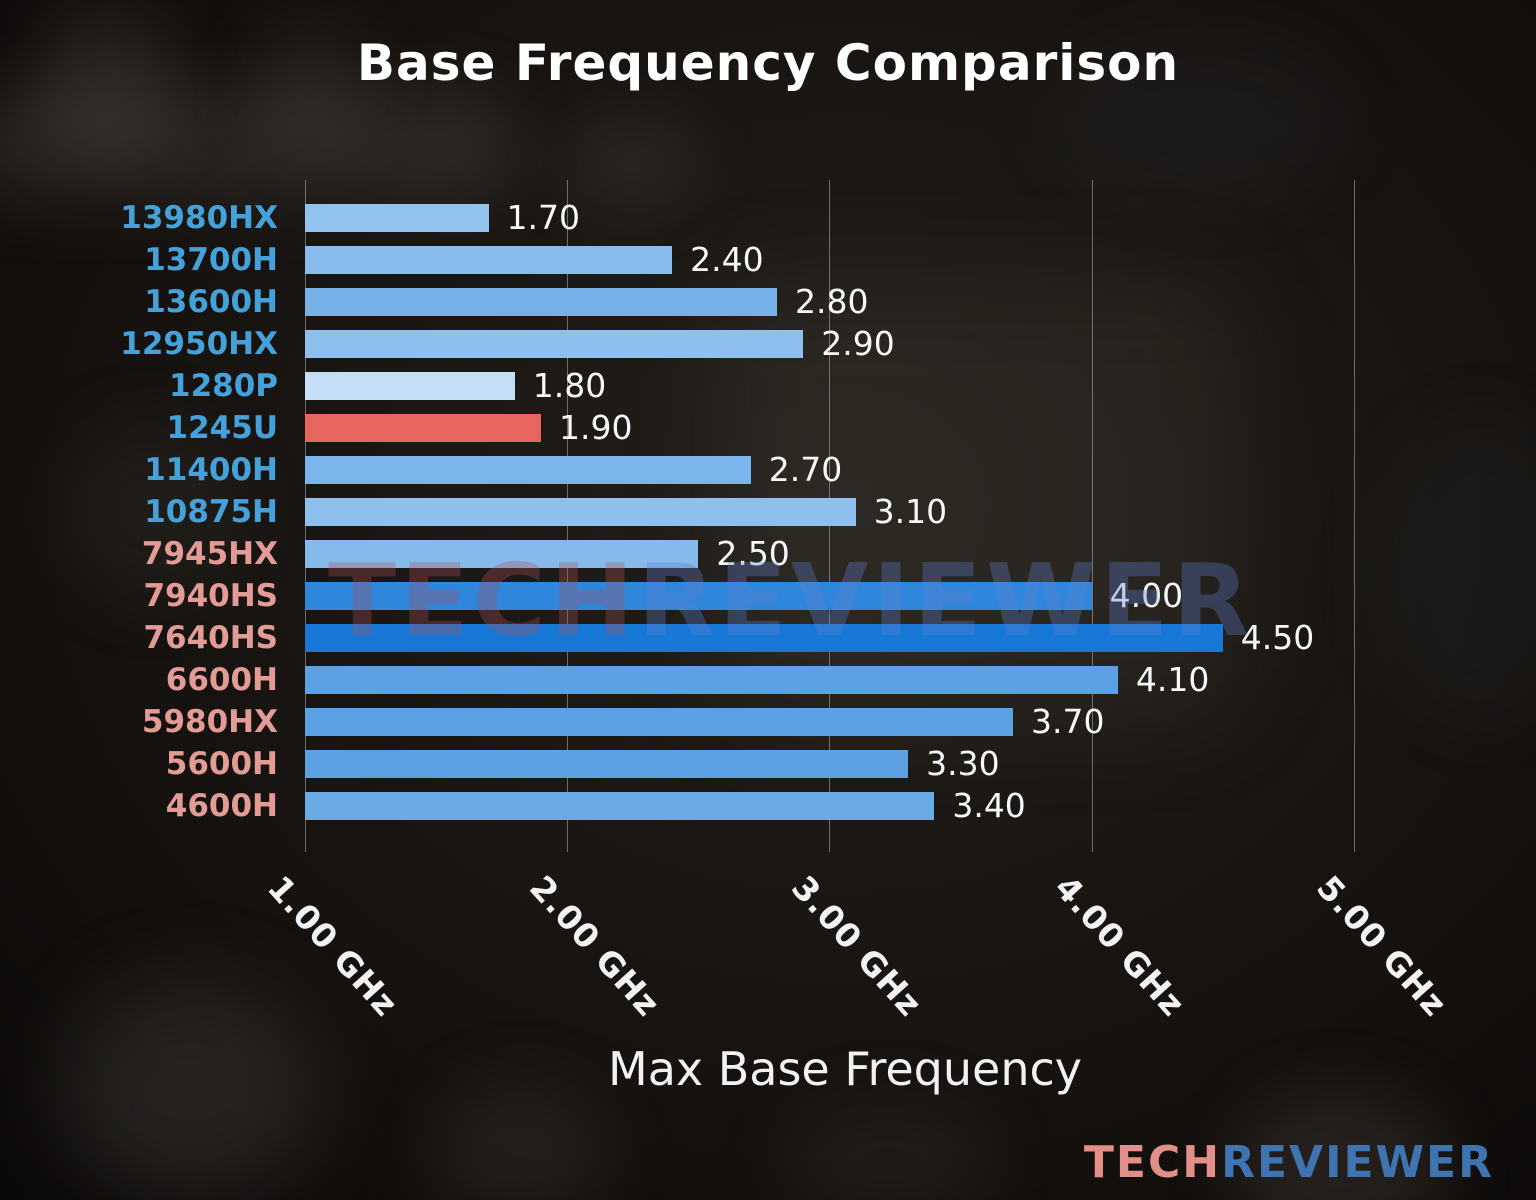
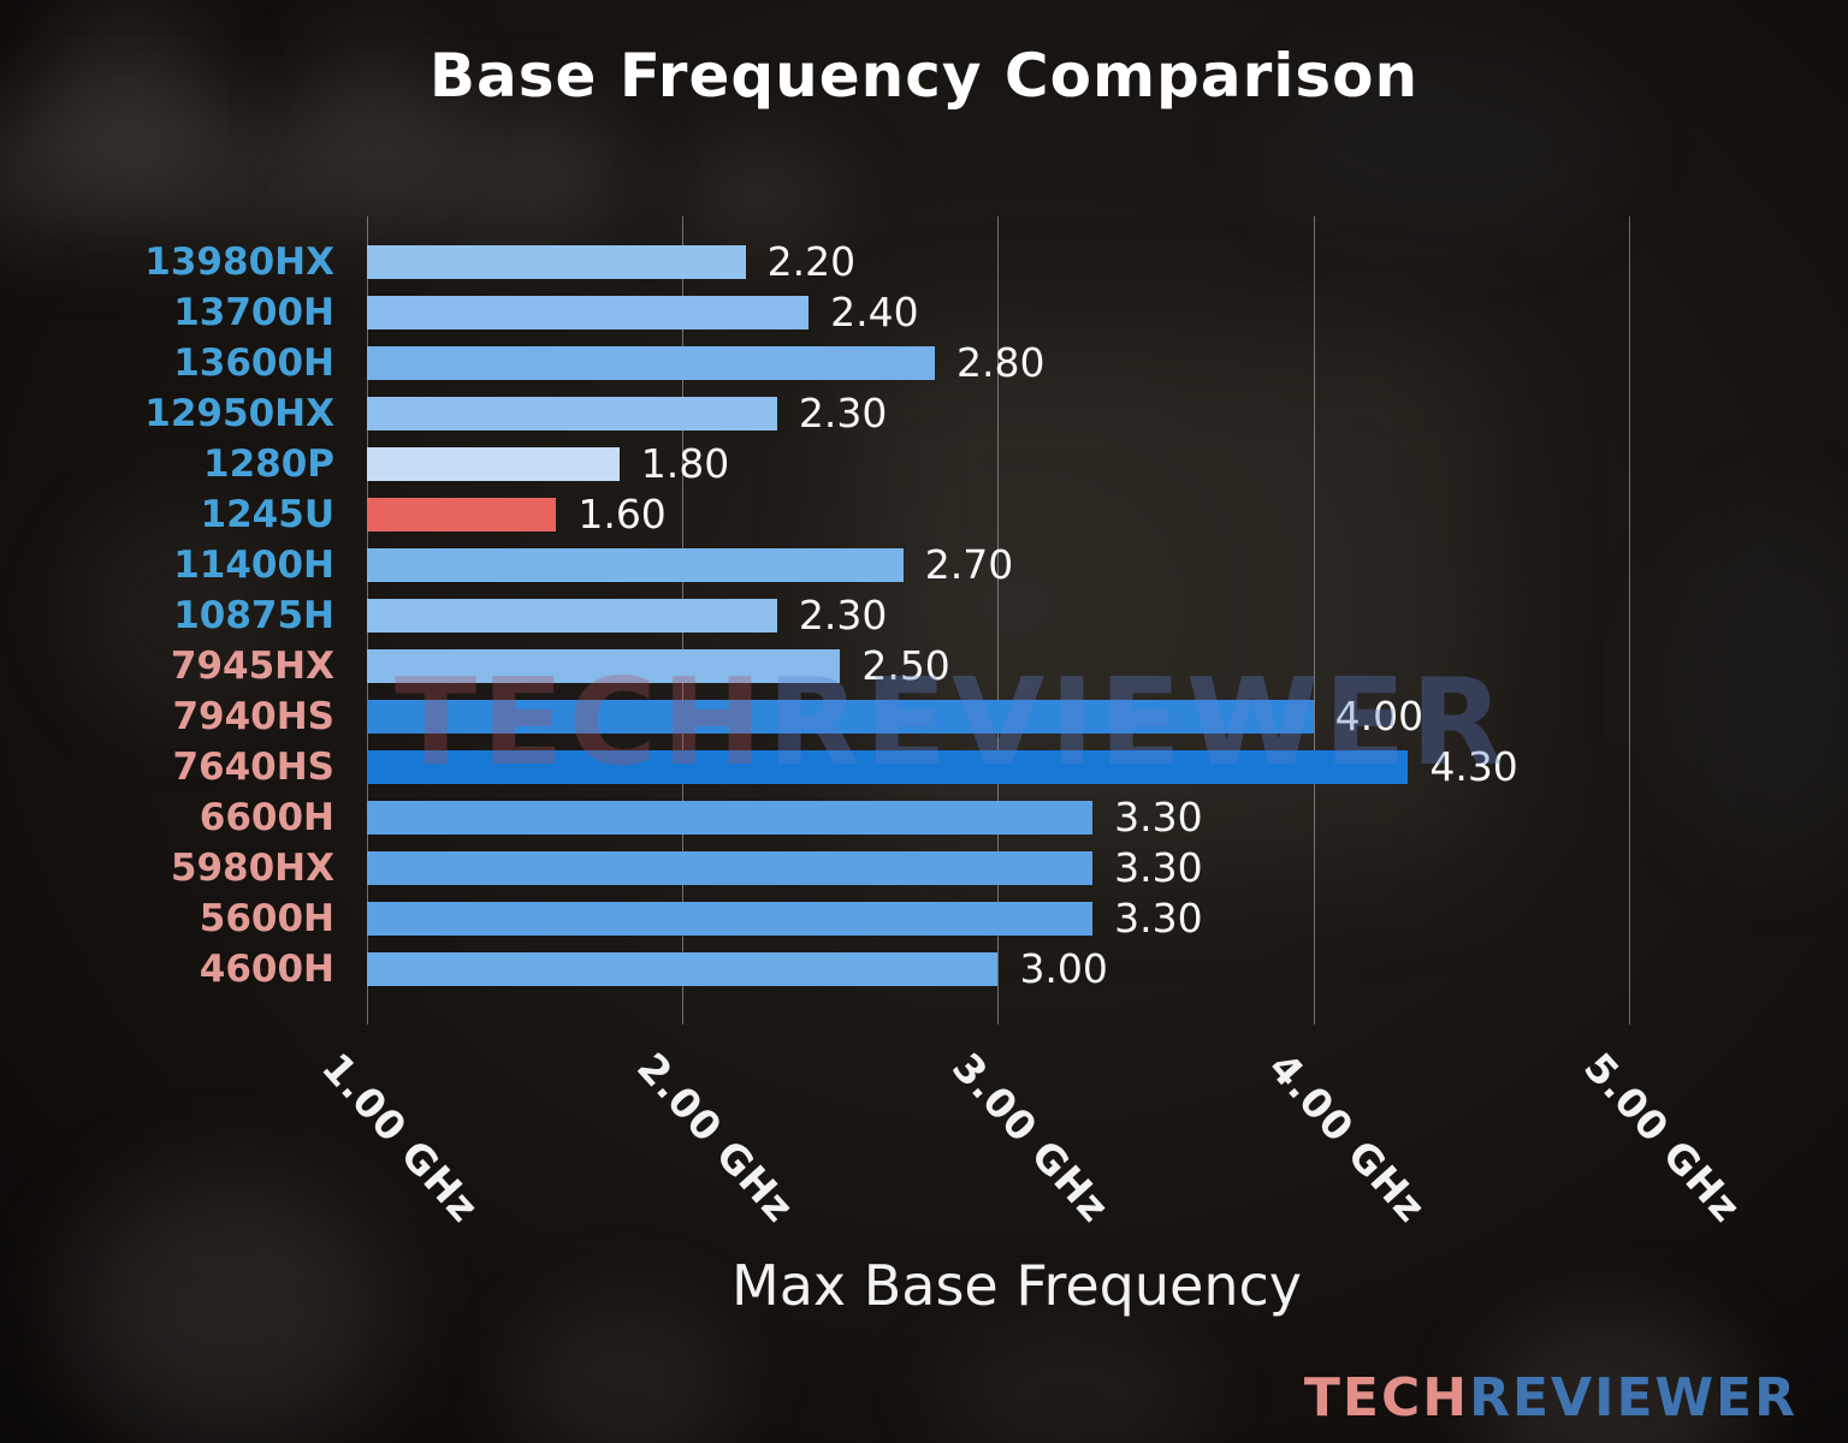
13980HX: 1.70 -> 2.20
12950HX: 2.90 -> 2.30
1245U: 1.90 -> 1.60
10875H: 3.10 -> 2.30
7640HS: 4.50 -> 4.30
6600H: 4.10 -> 3.30
5980HX: 3.70 -> 3.30
4600H: 3.40 -> 3.00
